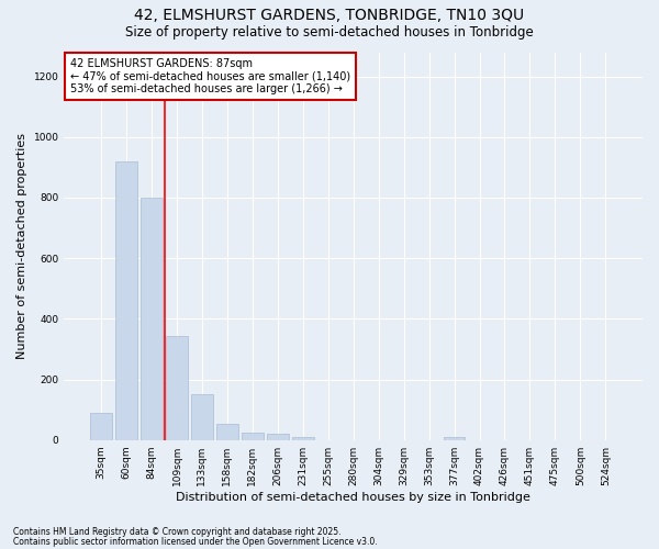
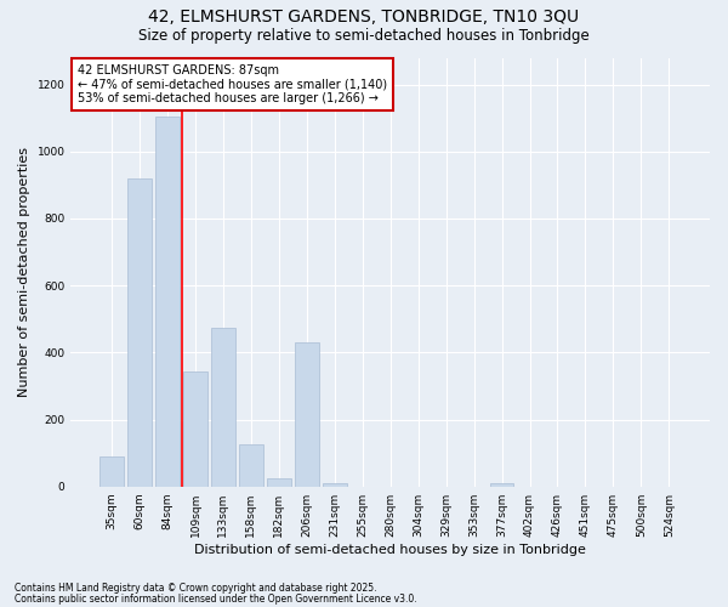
84sqm: 800 -> 1105
133sqm: 150 -> 475
158sqm: 52 -> 125
206sqm: 22 -> 430
